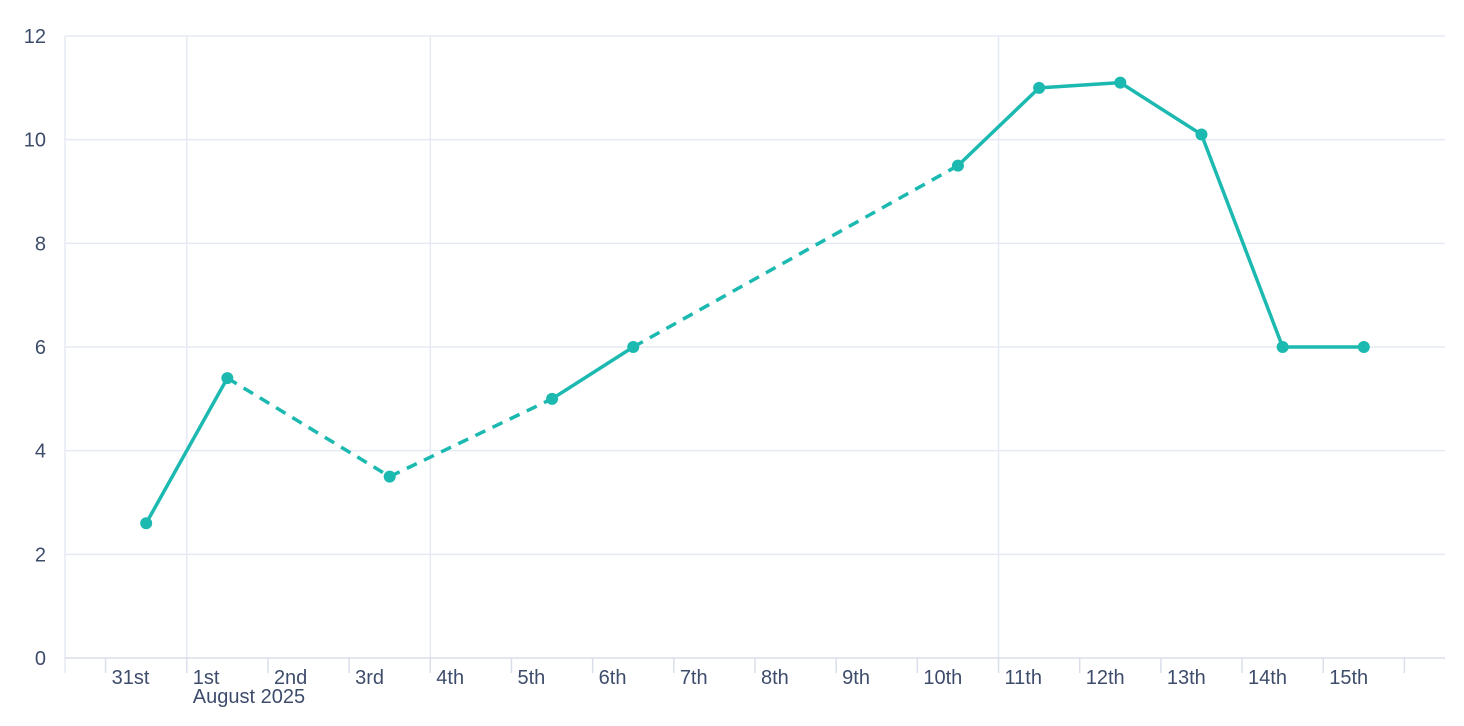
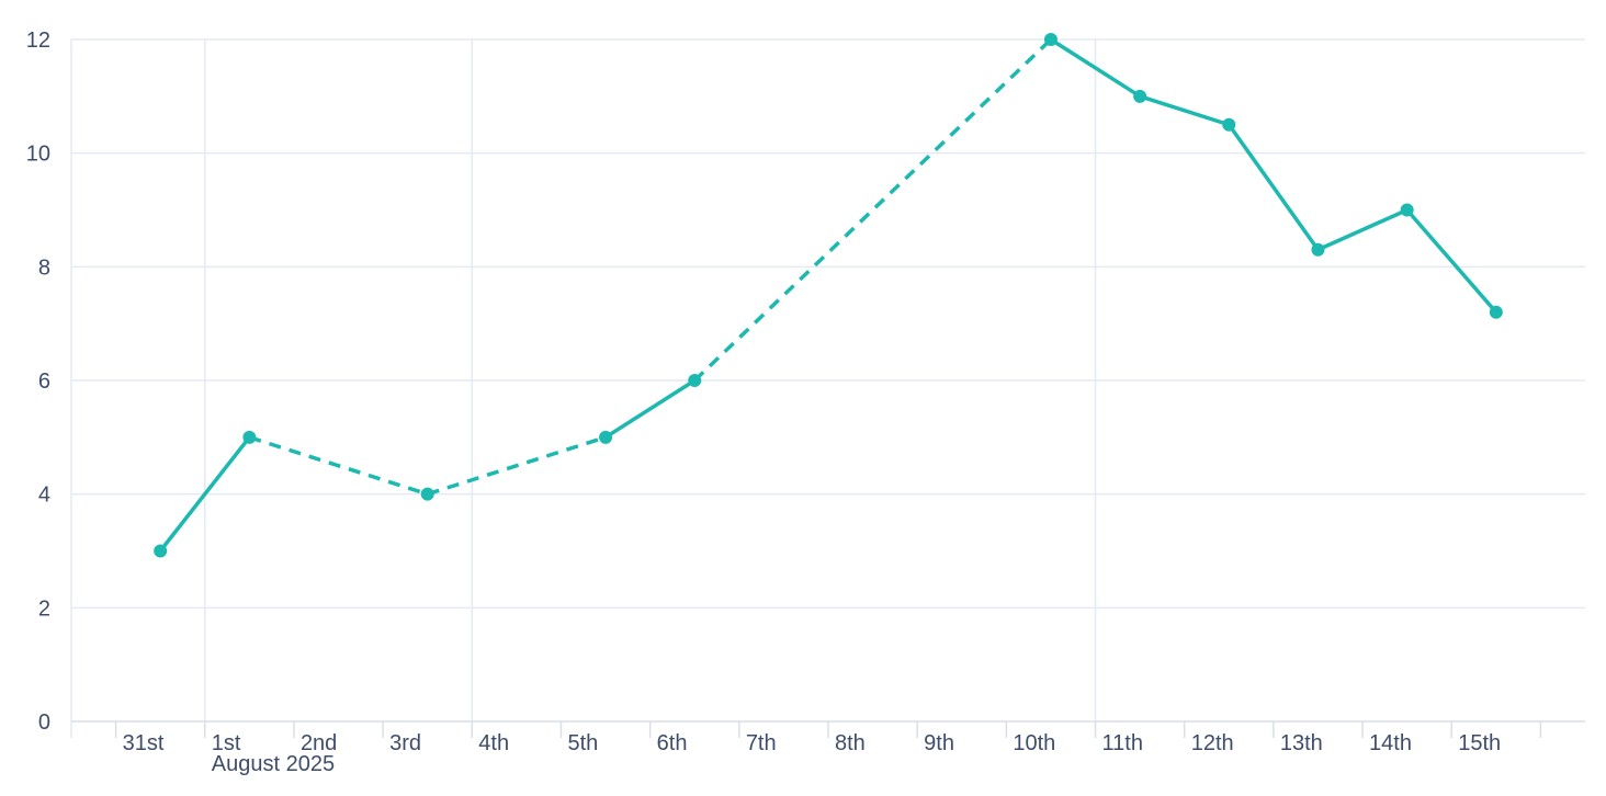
31st: 2.6 -> 3.0
1st: 5.4 -> 5.0
3rd: 3.5 -> 4.0
10th: 9.5 -> 12.0
12th: 11.1 -> 10.5
13th: 10.1 -> 8.3
14th: 6.0 -> 9.0
15th: 6.0 -> 7.2
